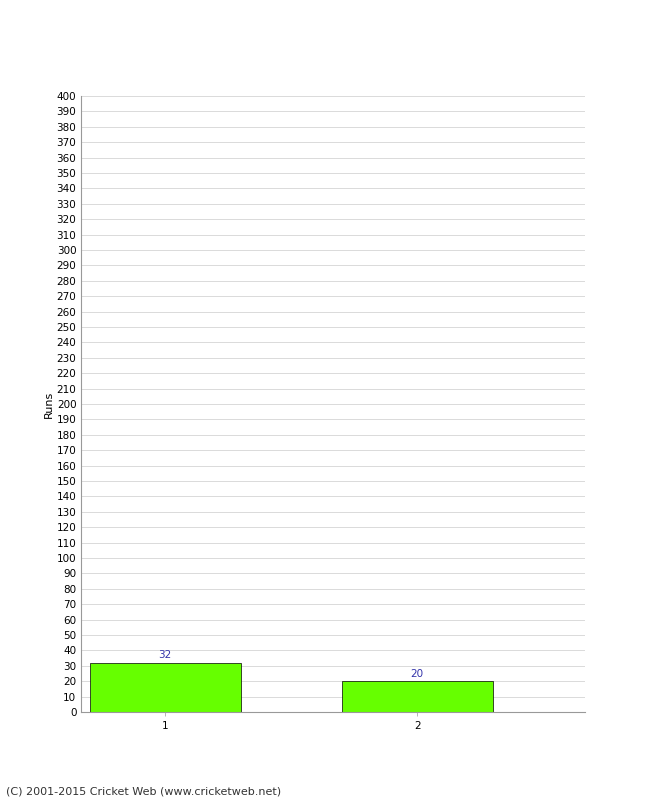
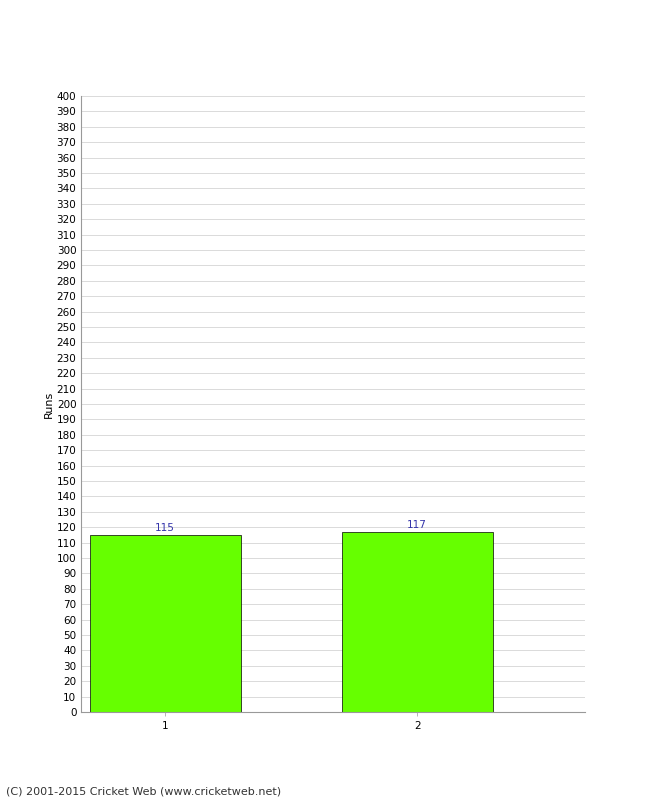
1: 32 -> 115
2: 20 -> 117
